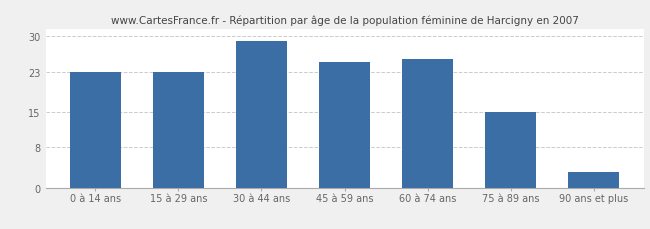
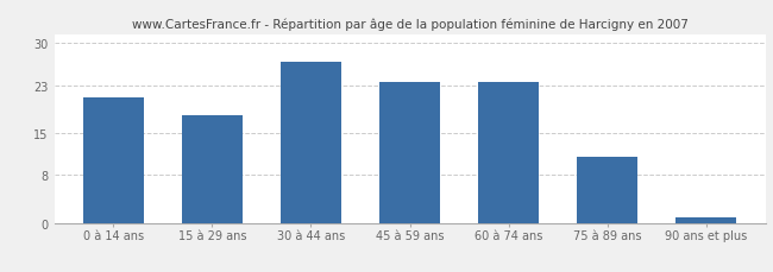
0 à 14 ans: 23.0 -> 21.0
15 à 29 ans: 23.0 -> 18.0
30 à 44 ans: 29.0 -> 27.0
45 à 59 ans: 25.0 -> 23.5
60 à 74 ans: 25.6 -> 23.5
75 à 89 ans: 15.0 -> 11.0
90 ans et plus: 3.0 -> 1.0
